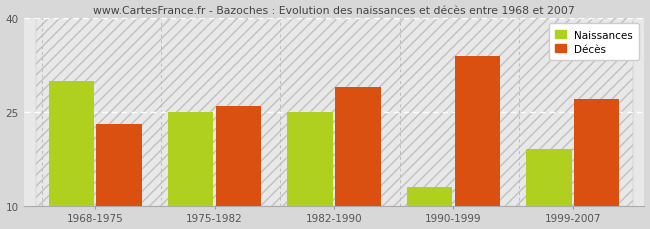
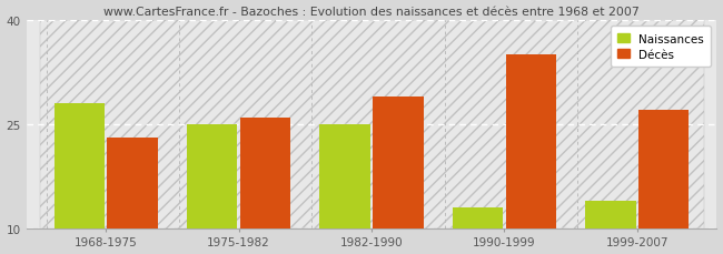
Naissances/1968-1975: 30 -> 28
Décès/1990-1999: 34 -> 35
Naissances/1999-2007: 19 -> 14
